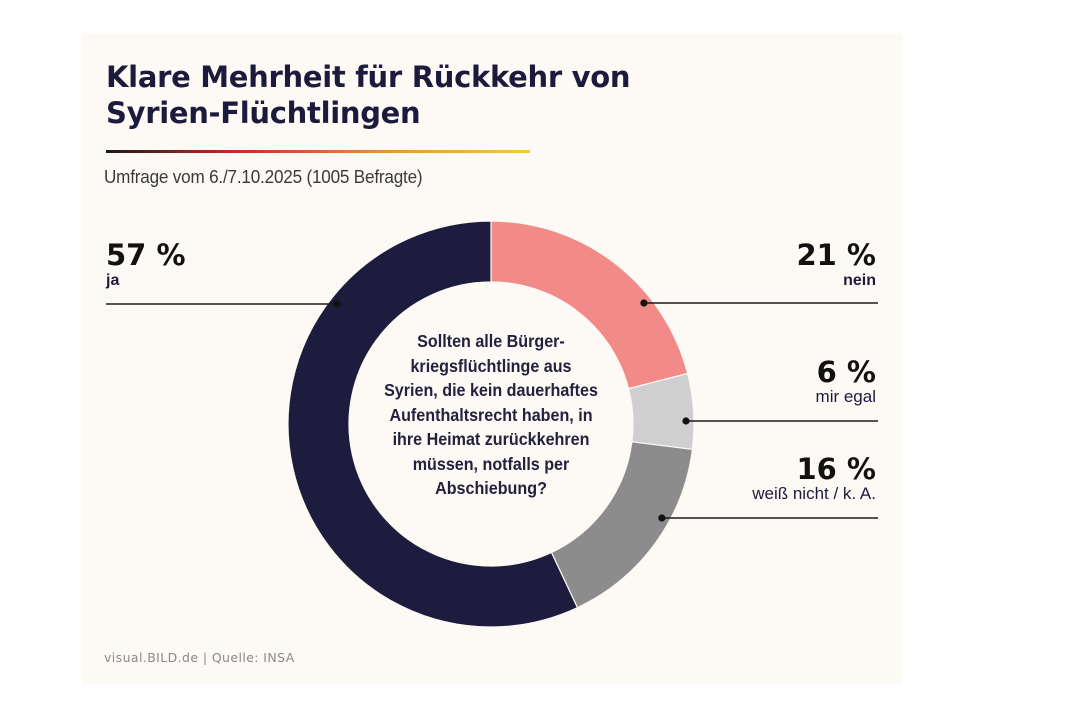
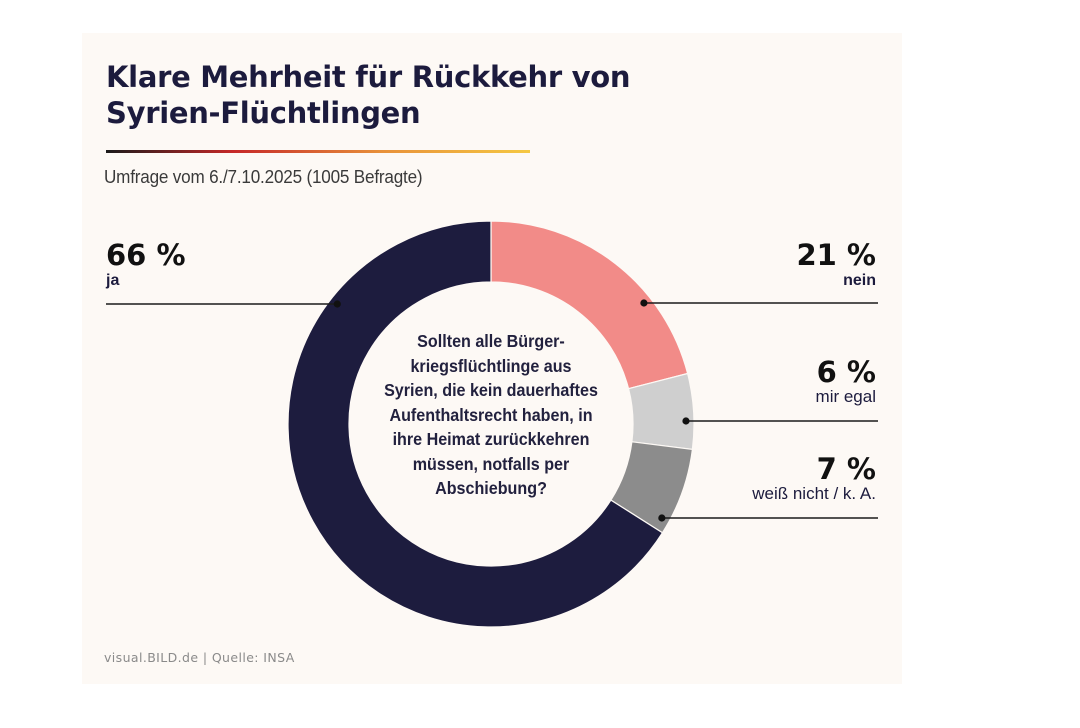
weiß nicht / k. A.: 16 -> 7
ja: 57 -> 66
